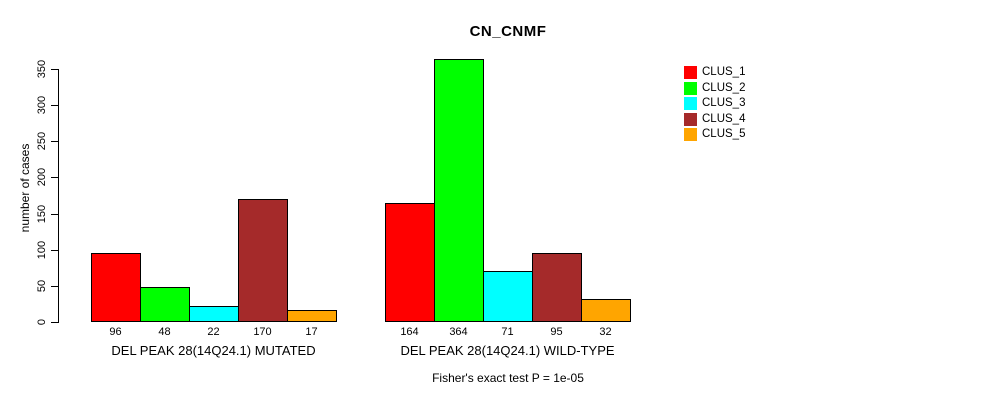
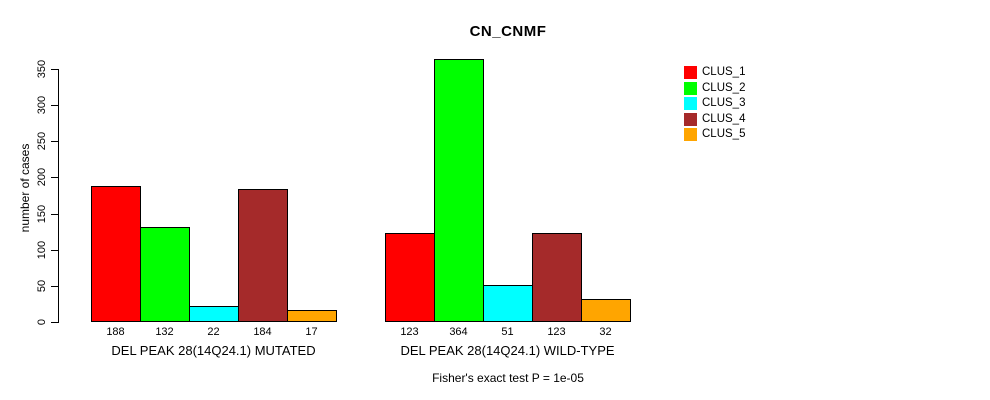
CLUS_1/DEL PEAK 28(14Q24.1) MUTATED: 96 -> 188
CLUS_2/DEL PEAK 28(14Q24.1) MUTATED: 48 -> 132
CLUS_4/DEL PEAK 28(14Q24.1) MUTATED: 170 -> 184
CLUS_1/DEL PEAK 28(14Q24.1) WILD-TYPE: 164 -> 123
CLUS_3/DEL PEAK 28(14Q24.1) WILD-TYPE: 71 -> 51
CLUS_4/DEL PEAK 28(14Q24.1) WILD-TYPE: 95 -> 123
